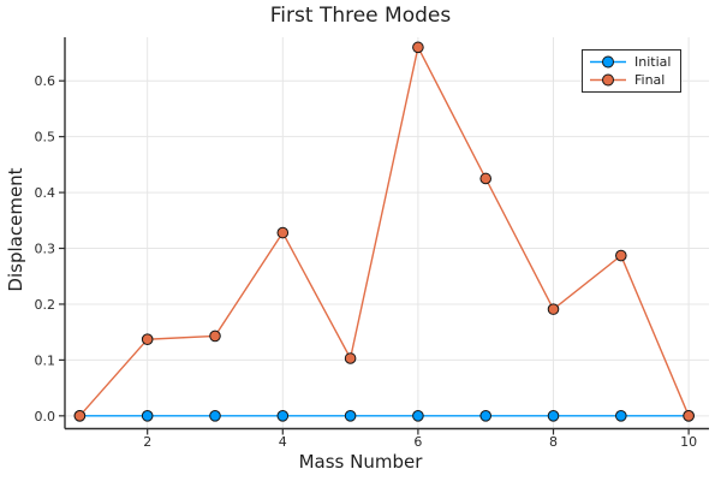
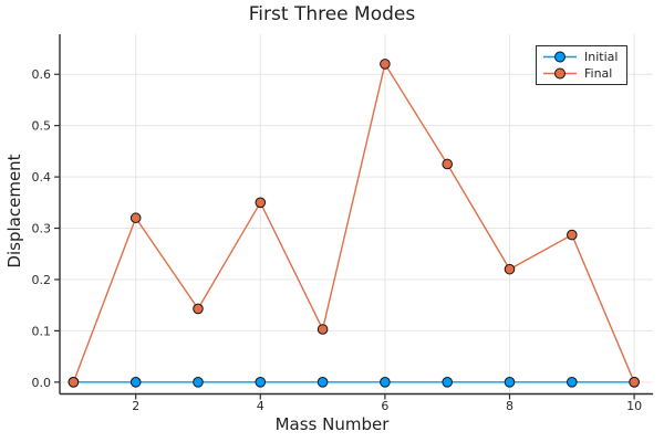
Final/2: 0.14 -> 0.32
Final/4: 0.33 -> 0.35
Final/6: 0.66 -> 0.62
Final/8: 0.19 -> 0.22
